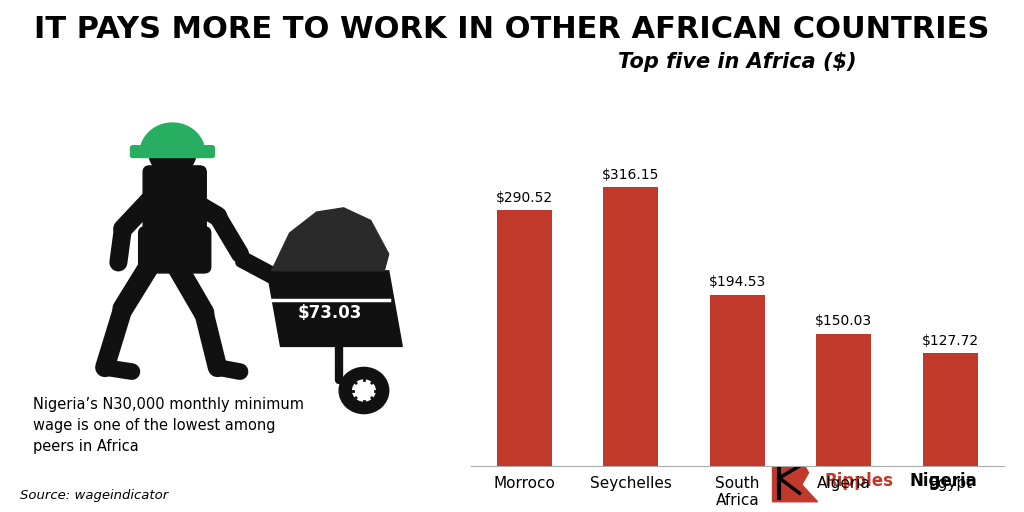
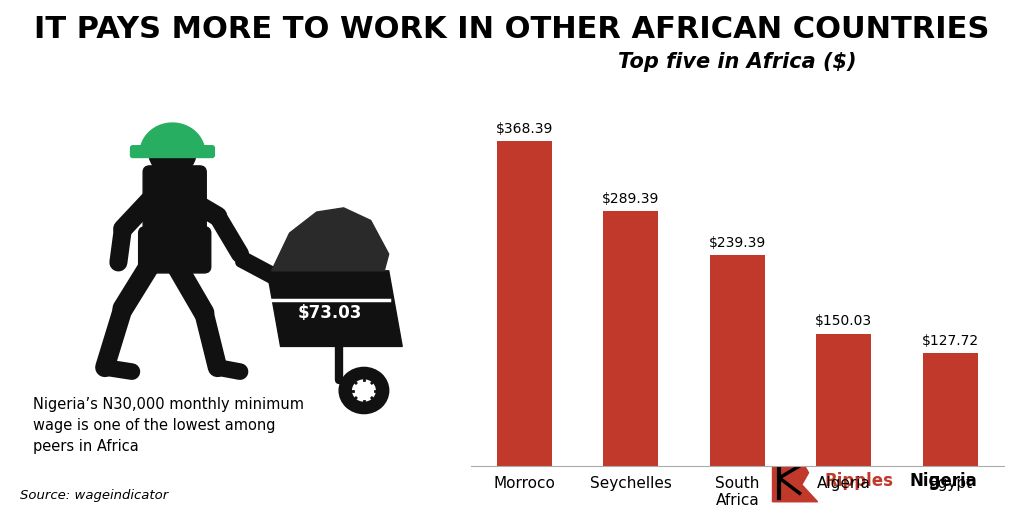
Morroco: $290.52 -> $368.39
Seychelles: $316.15 -> $289.39
South Africa: $194.53 -> $239.39
